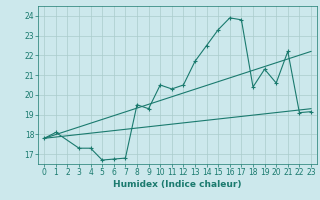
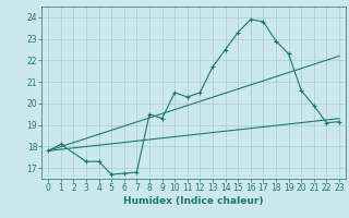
18: 20.4 -> 22.9
19: 21.3 -> 22.3
21: 22.2 -> 19.9
